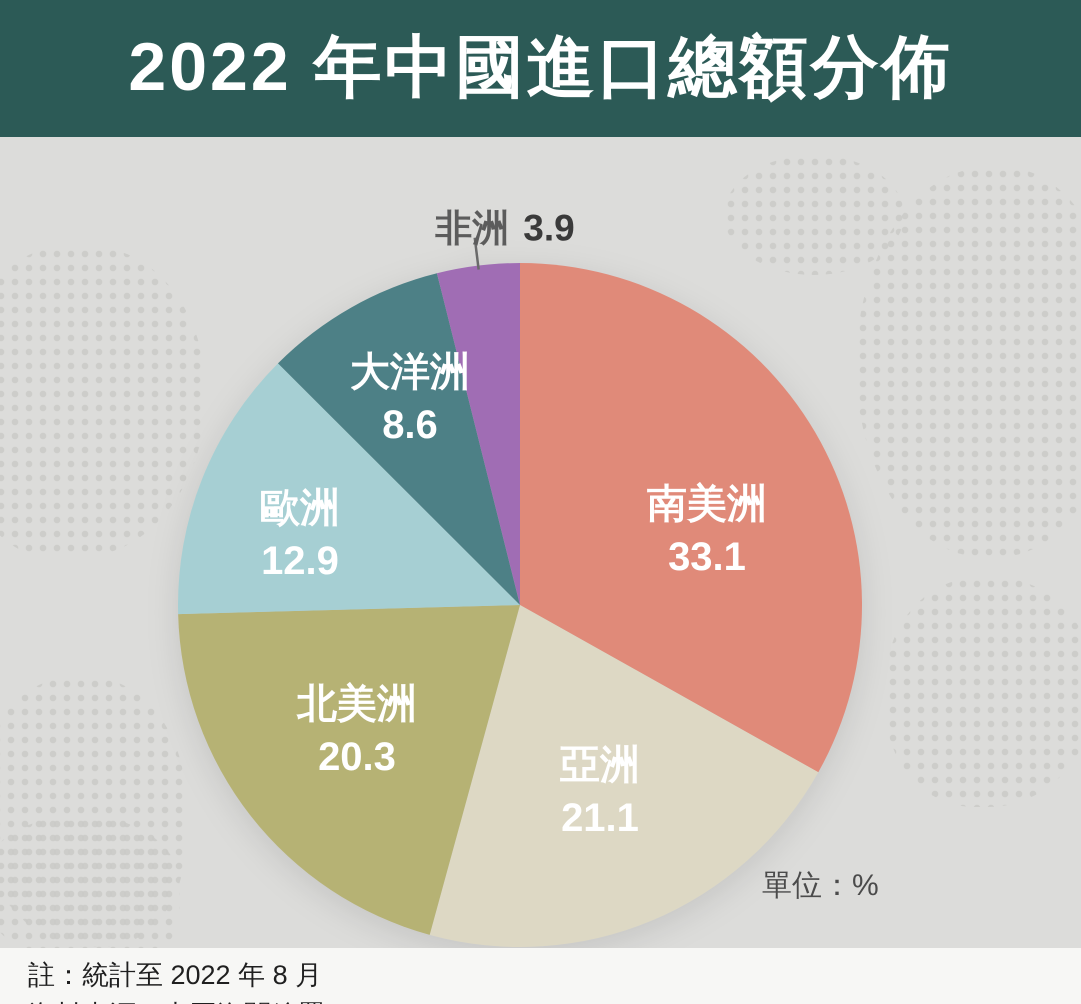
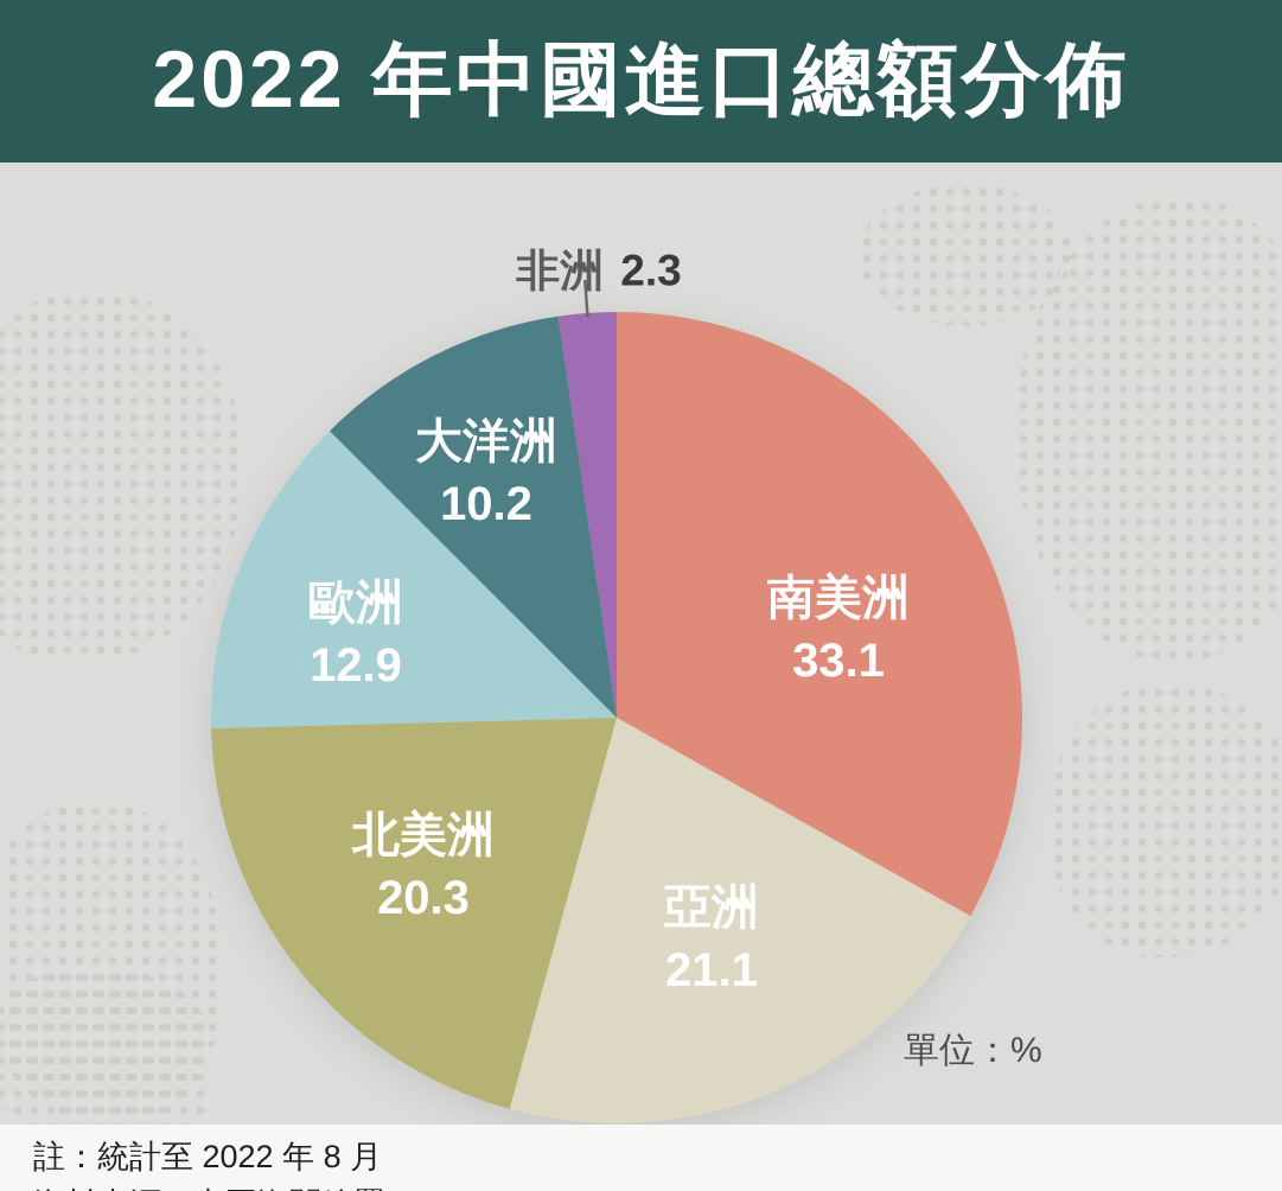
大洋洲: 8.6 -> 10.2
非洲: 3.9 -> 2.3
